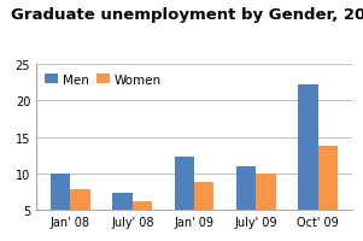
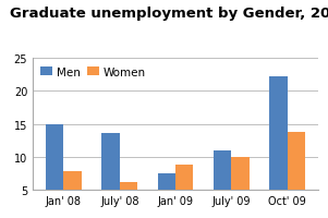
Men/Jan' 08: 10.0 -> 15.0
Men/July' 08: 7.2 -> 13.6
Men/Jan' 09: 12.2 -> 7.4
